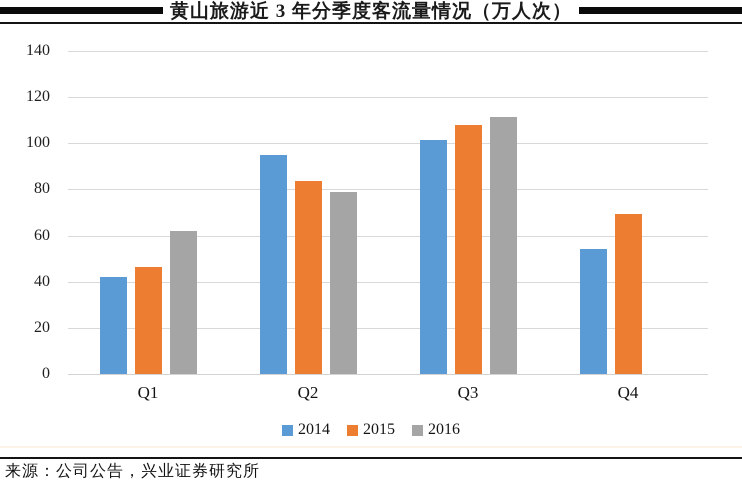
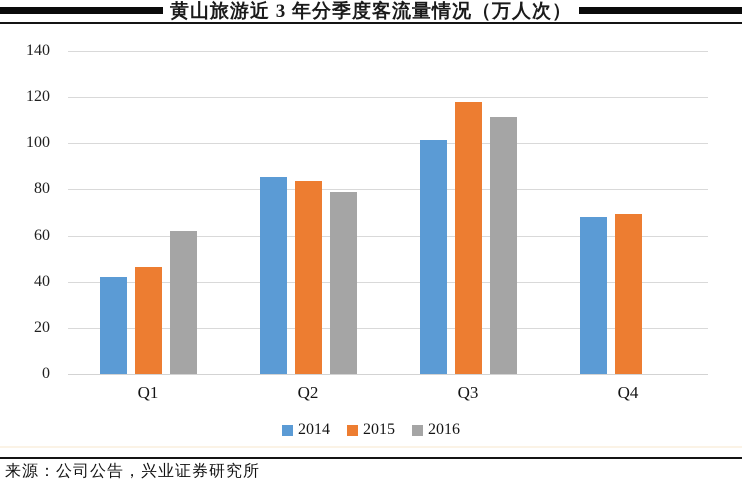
2014/Q2: 95 -> 86
2015/Q3: 108 -> 118
2014/Q4: 54 -> 68
